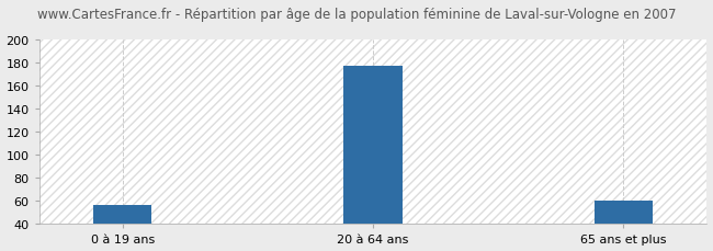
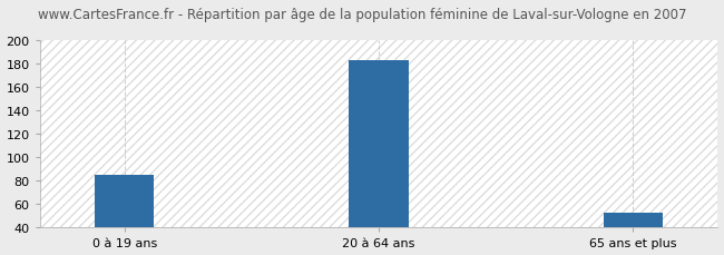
0 à 19 ans: 57 -> 85
20 à 64 ans: 177 -> 183
65 ans et plus: 60 -> 53
